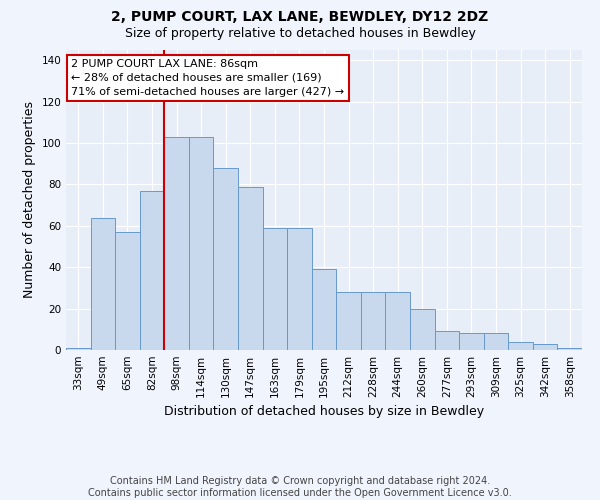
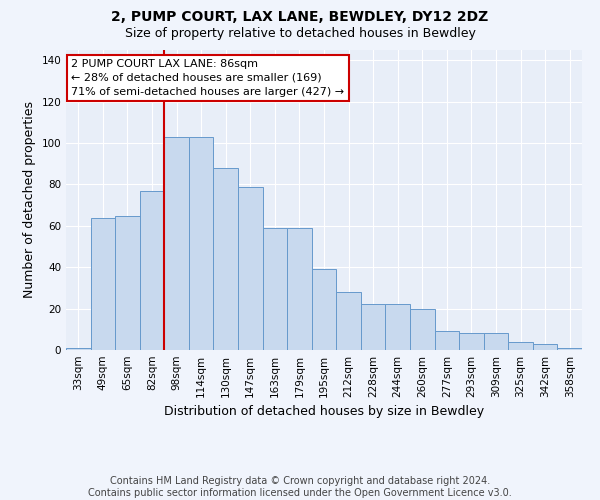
65sqm: 57 -> 65
228sqm: 28 -> 22
244sqm: 28 -> 22
